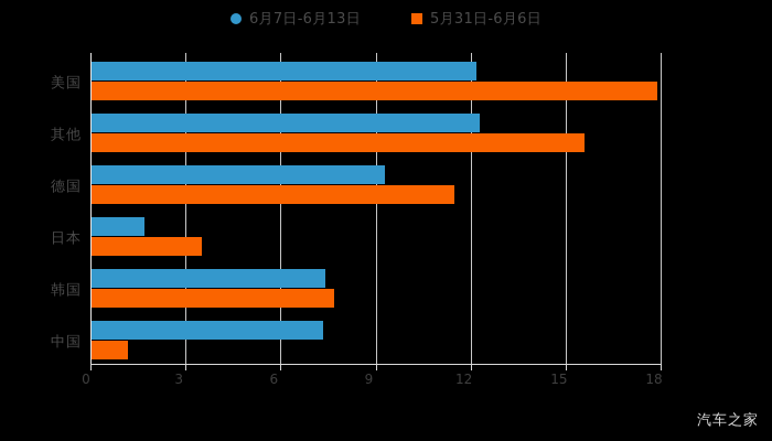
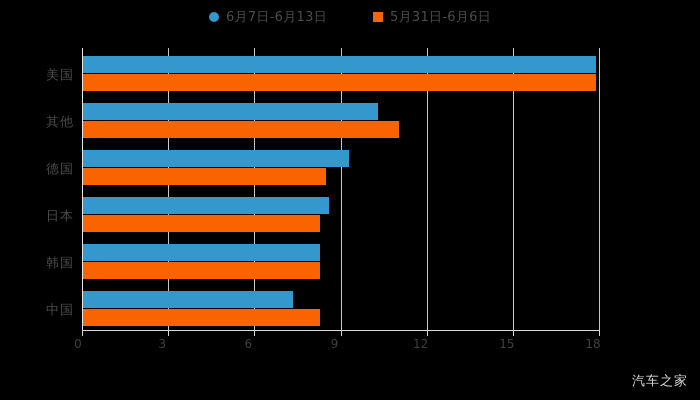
6月7日-6月13日/美国: 12.2 -> 17.9
6月7日-6月13日/其他: 12.3 -> 10.3
5月31日-6月6日/其他: 15.6 -> 11.1
5月31日-6月6日/德国: 11.5 -> 8.5
6月7日-6月13日/日本: 1.7 -> 8.6
5月31日-6月6日/日本: 3.5 -> 8.3
6月7日-6月13日/韩国: 7.4 -> 8.3
5月31日-6月6日/韩国: 7.7 -> 8.3
5月31日-6月6日/中国: 1.2 -> 8.3
